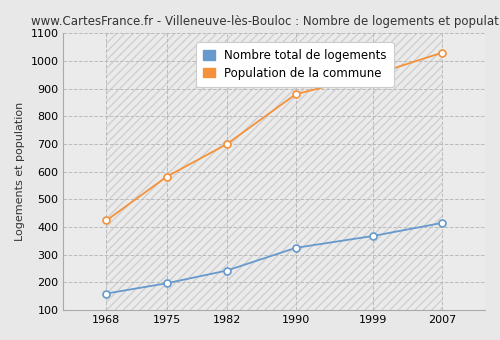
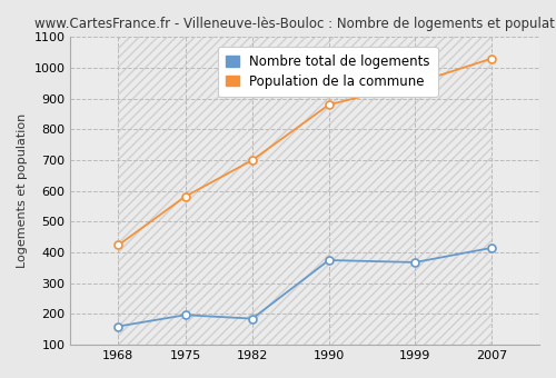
Nombre total de logements/1982: 243 -> 185
Nombre total de logements/1990: 325 -> 375
